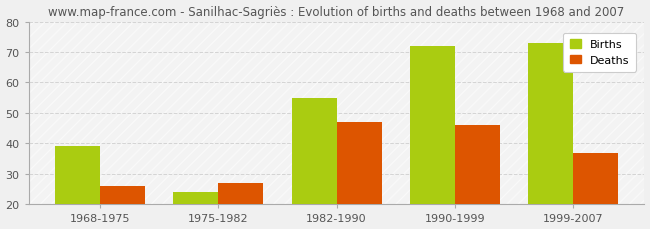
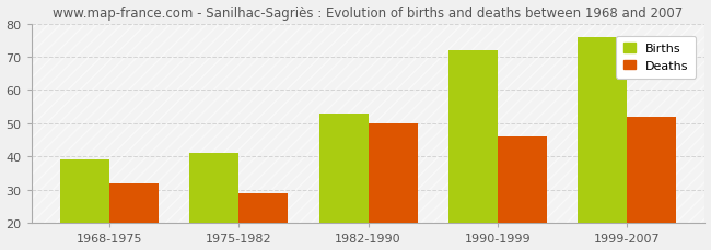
Deaths/1968-1975: 26 -> 32
Births/1975-1982: 24 -> 41
Deaths/1975-1982: 27 -> 29
Births/1982-1990: 55 -> 53
Deaths/1982-1990: 47 -> 50
Births/1999-2007: 73 -> 76
Deaths/1999-2007: 37 -> 52
